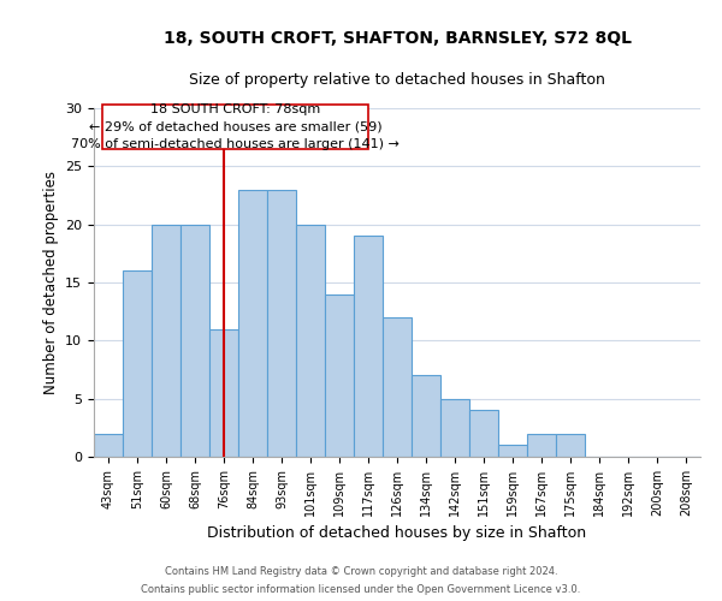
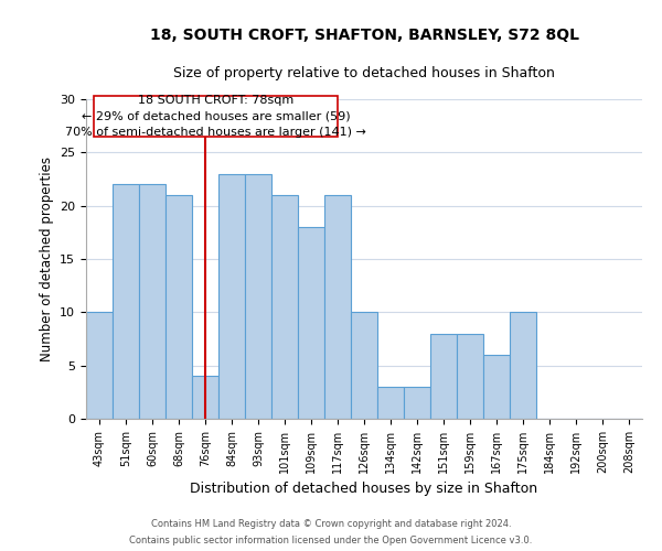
43sqm: 2 -> 10
51sqm: 16 -> 22
60sqm: 20 -> 22
68sqm: 20 -> 21
76sqm: 11 -> 4
101sqm: 20 -> 21
109sqm: 14 -> 18
117sqm: 19 -> 21
126sqm: 12 -> 10
134sqm: 7 -> 3
142sqm: 5 -> 3
151sqm: 4 -> 8
159sqm: 1 -> 8
167sqm: 2 -> 6
175sqm: 2 -> 10
